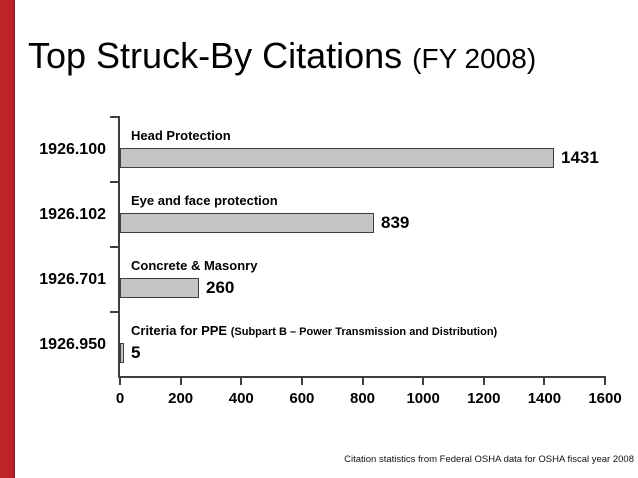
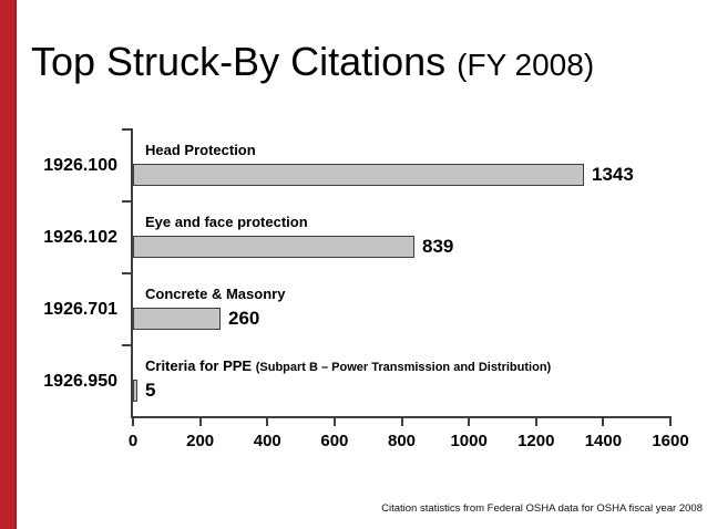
1926.100: 1431 -> 1343
